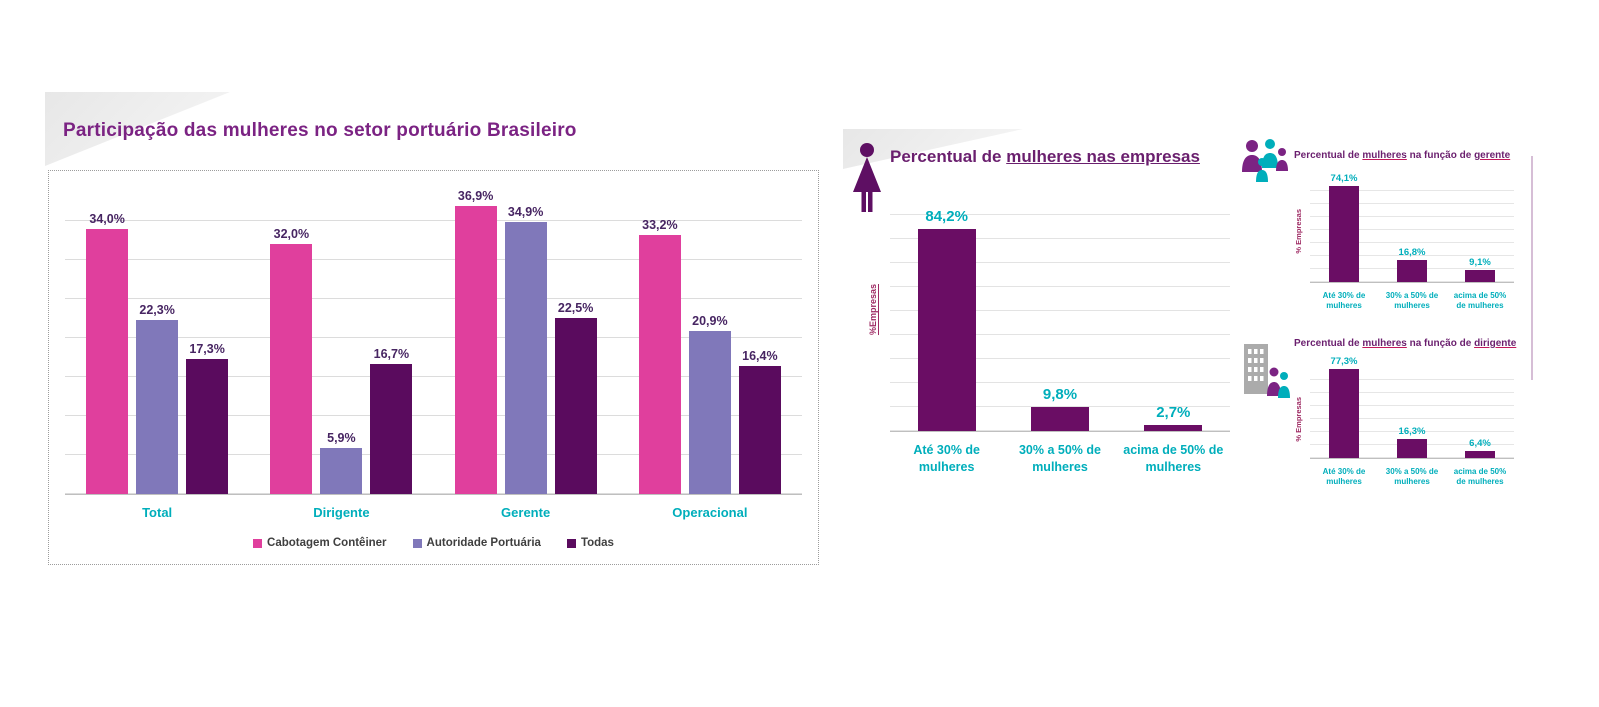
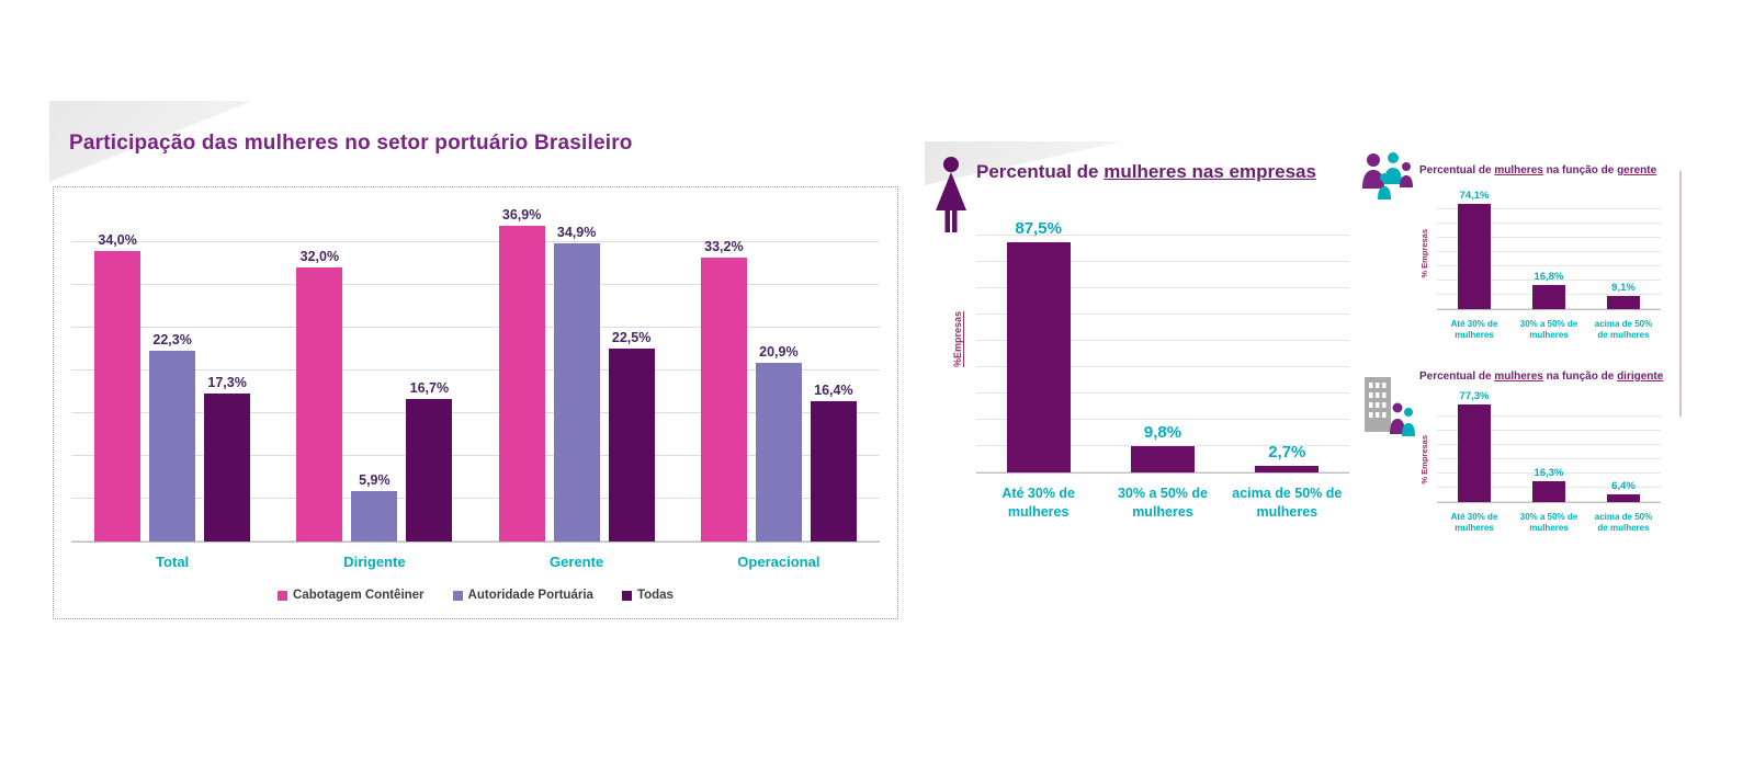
Percentual de mulheres nas empresas/Até 30% de mulheres: 84,2% -> 87,5%
